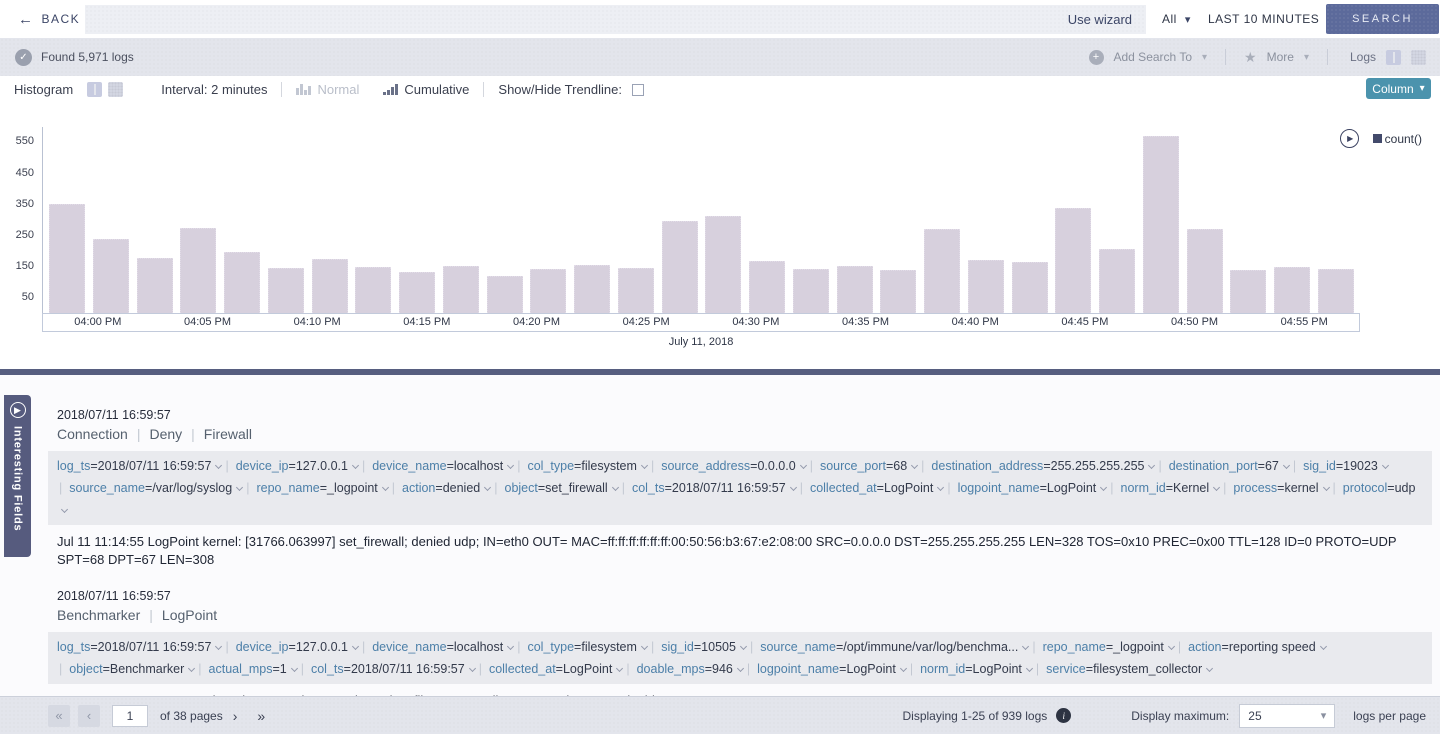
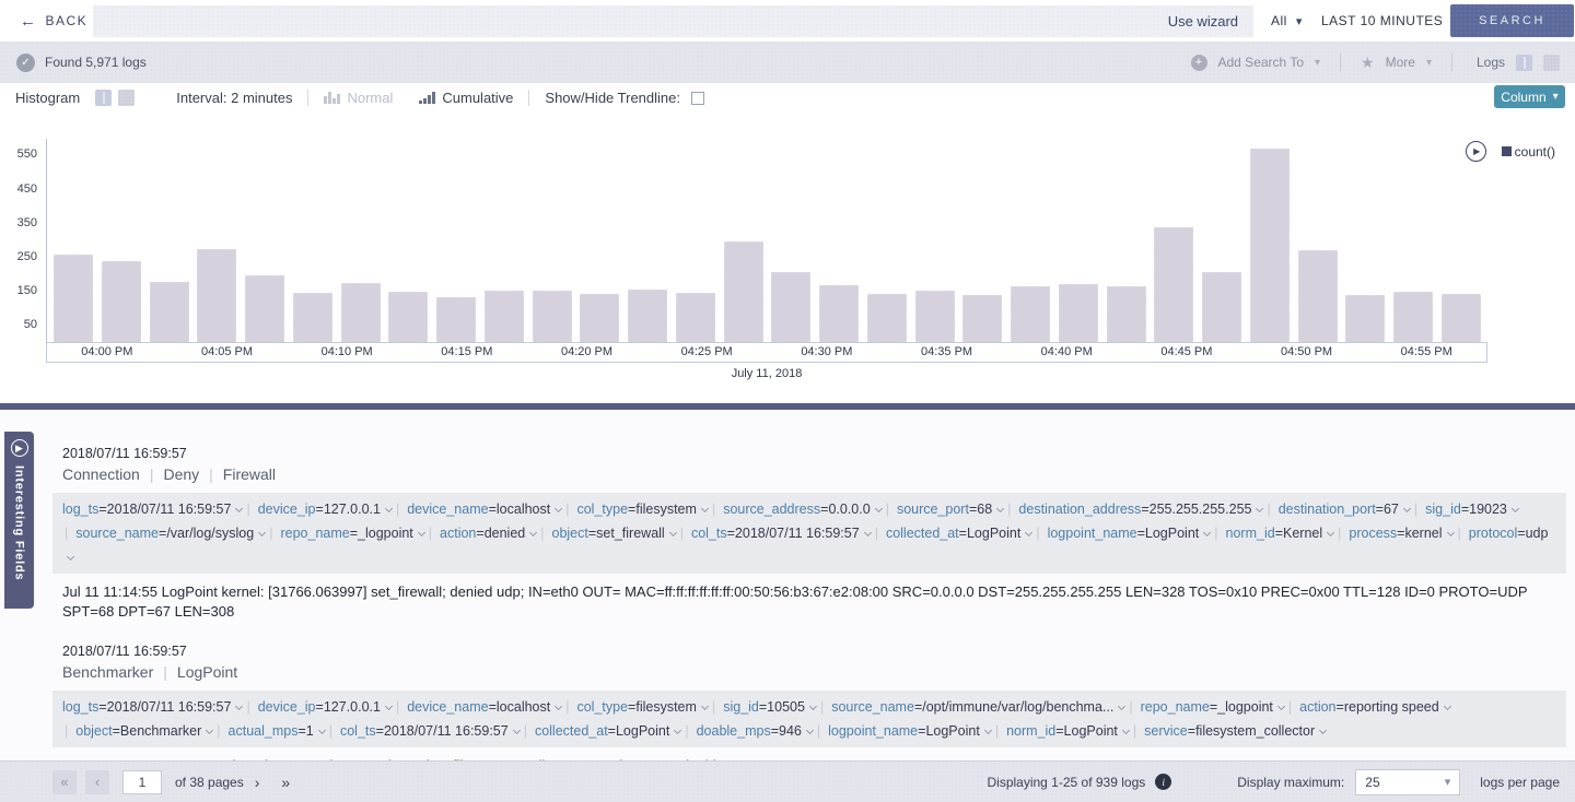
04:00 PM: 350 -> 260
04:20 PM: 120 -> 150
04:30 PM: 310 -> 200
04:40 PM: 270 -> 160
